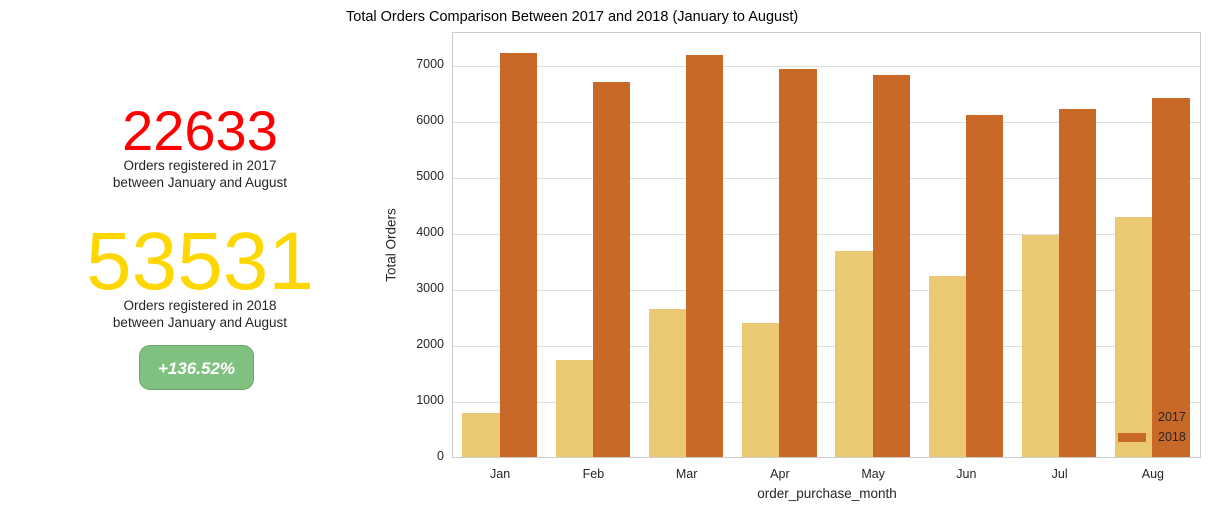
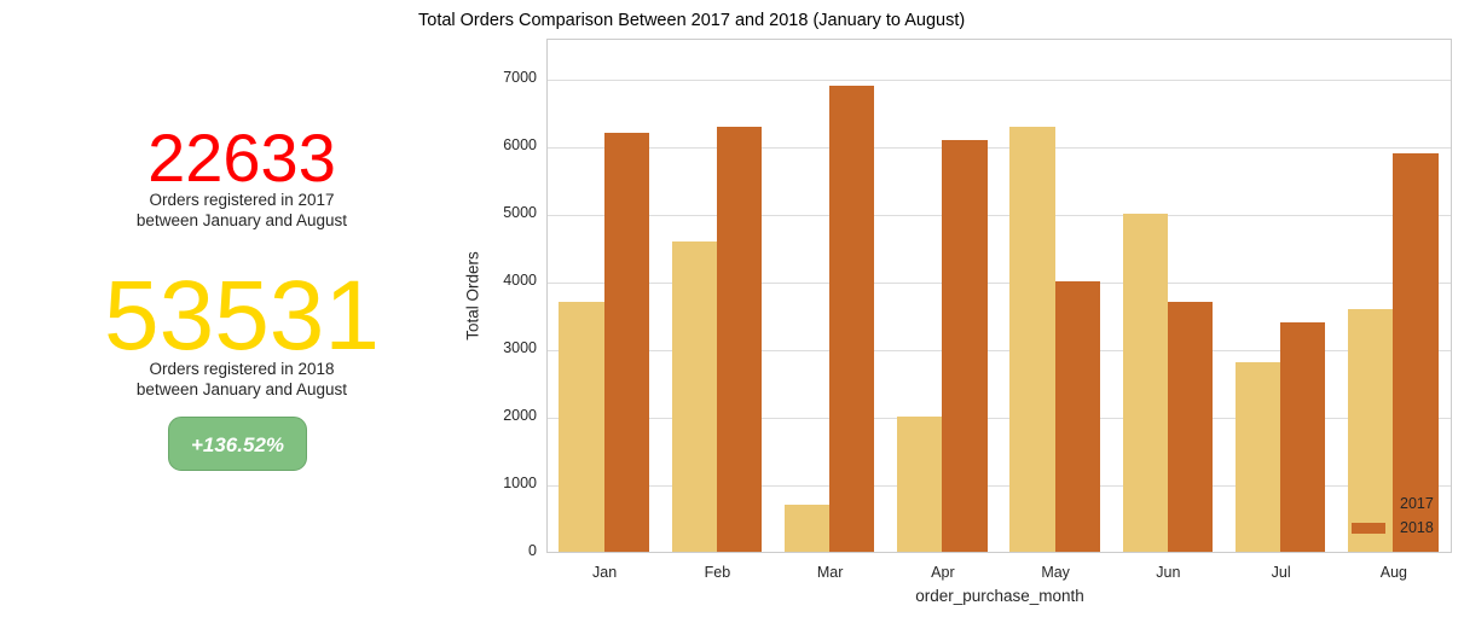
2017/Jan: 800 -> 3700
2018/Jan: 7200 -> 6200
2017/Feb: 1700 -> 4600
2018/Feb: 6700 -> 6300
2017/Mar: 2600 -> 700
2018/Mar: 7200 -> 6900
2017/Apr: 2400 -> 2000
2018/Apr: 6900 -> 6100
2017/May: 3700 -> 6300
2018/May: 6800 -> 4000
2017/Jun: 3200 -> 5000
2018/Jun: 6100 -> 3700
2017/Jul: 4000 -> 2800
2018/Jul: 6200 -> 3400
2017/Aug: 4300 -> 3600
2018/Aug: 6400 -> 5900
